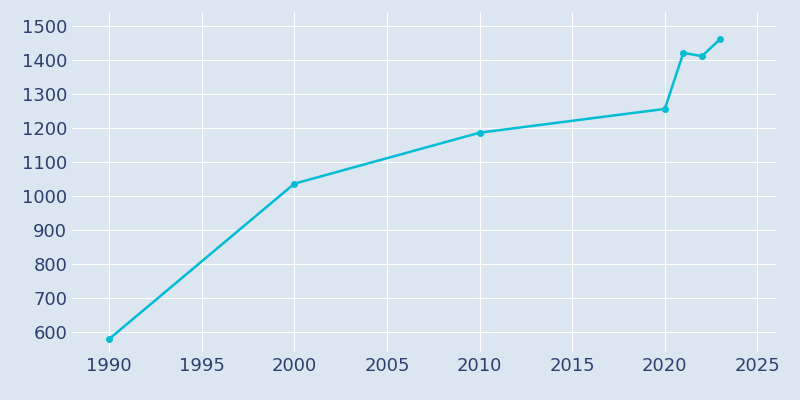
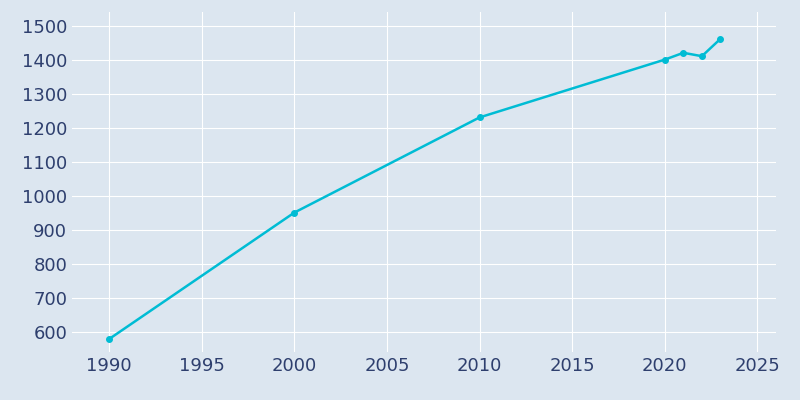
2000: 1035 -> 950
2010: 1185 -> 1230
2020: 1255 -> 1400
